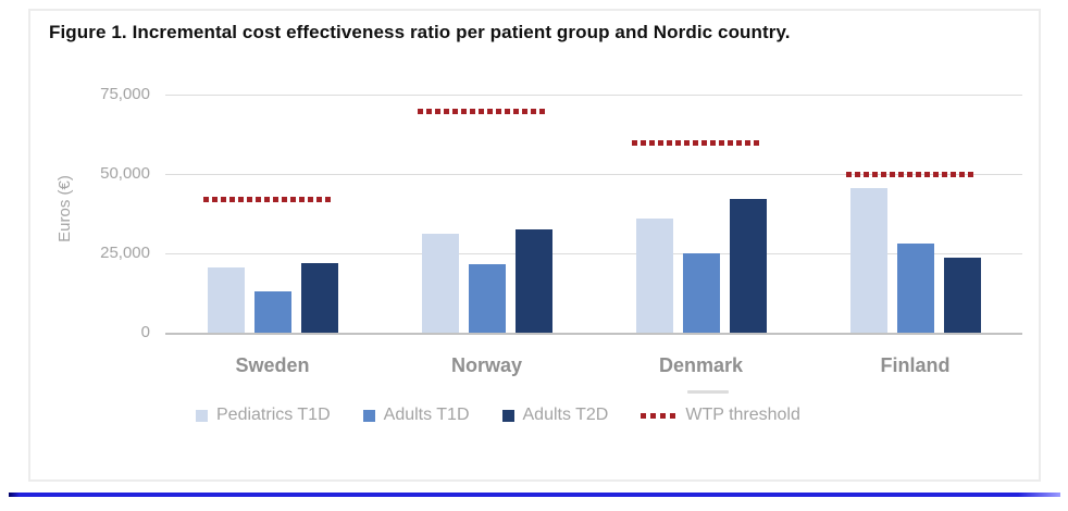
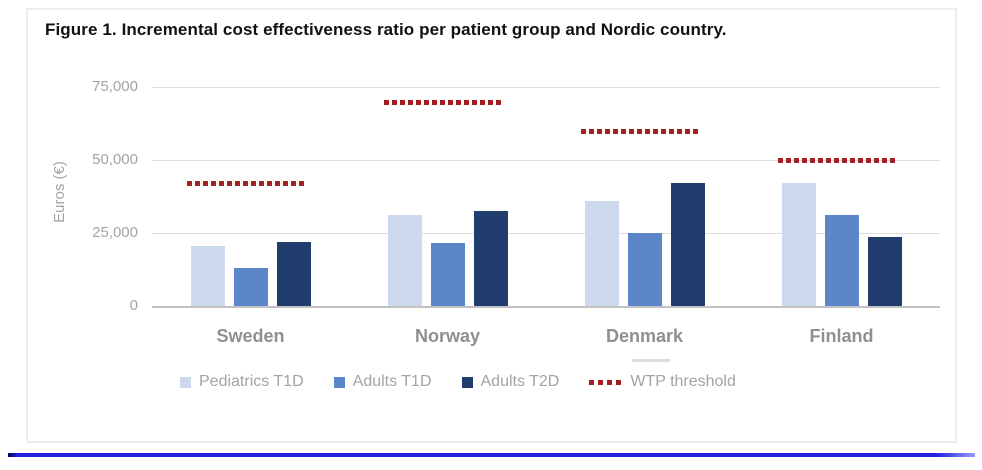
Pediatrics T1D/Finland: 46000 -> 42000
Adults T1D/Finland: 28000 -> 31000
